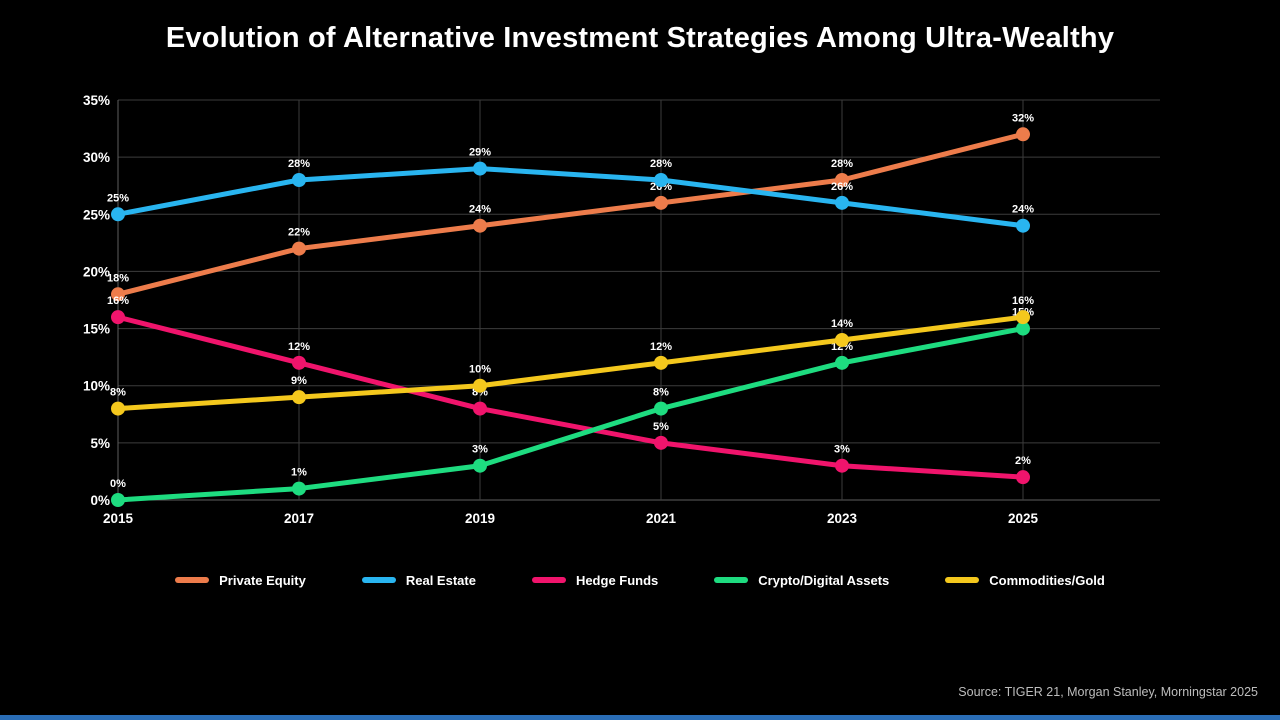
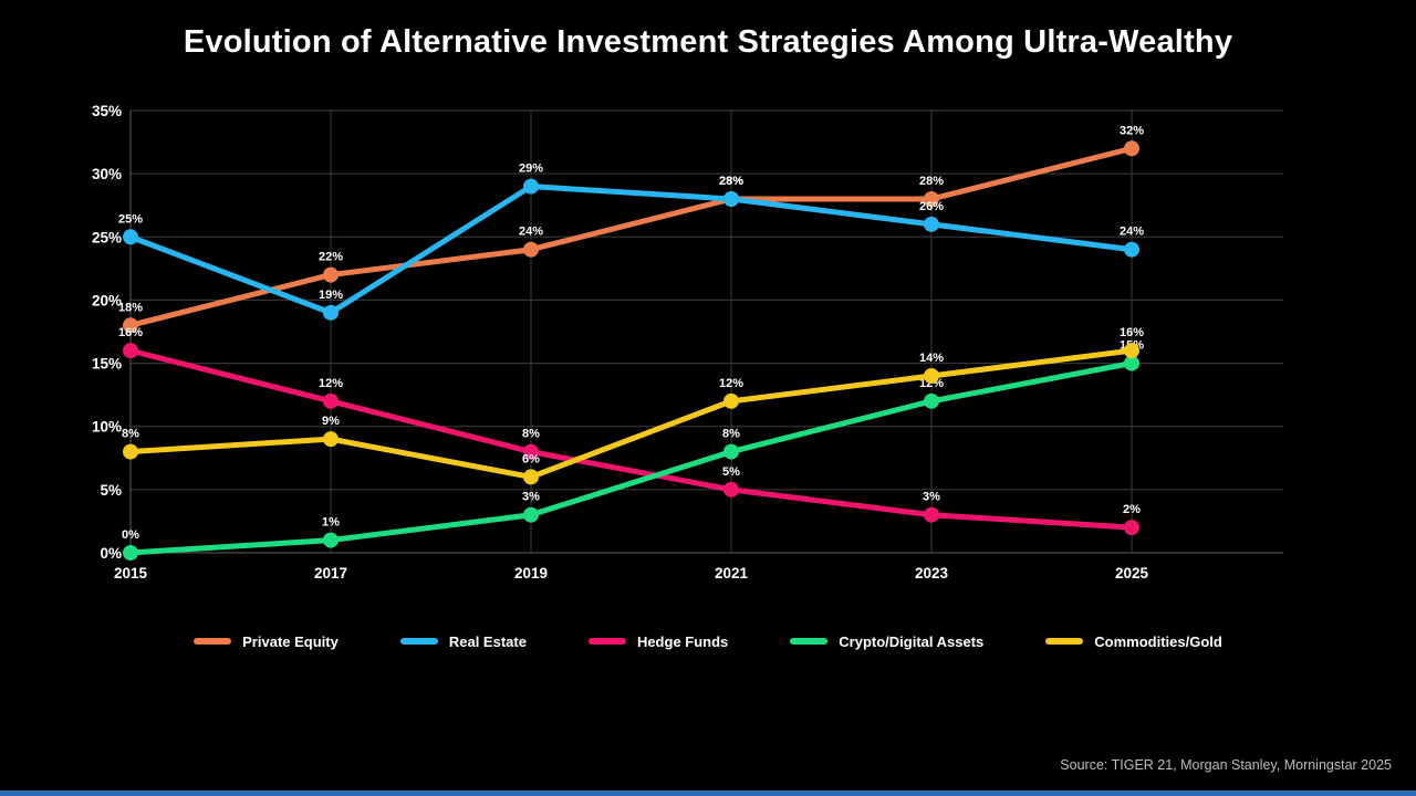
Real Estate/2017: 28% -> 19%
Commodities/Gold/2019: 10% -> 6%
Private Equity/2021: 26% -> 28%
